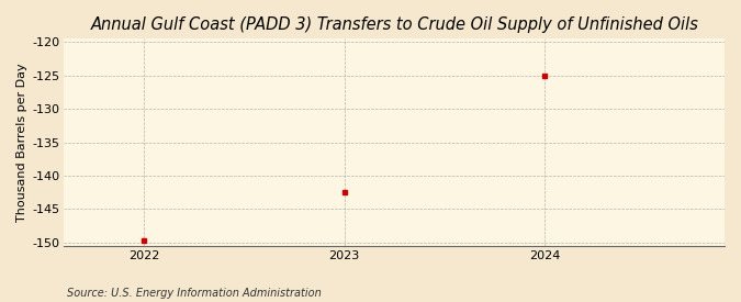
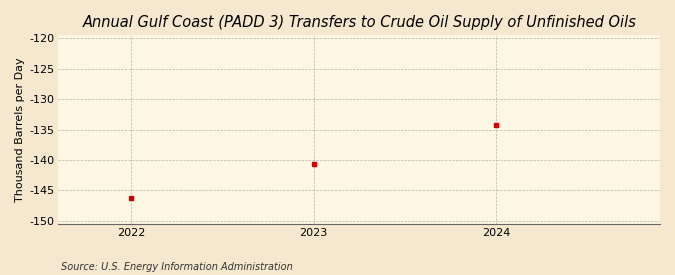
2022: -149.7 -> -146.2
2023: -142.4 -> -140.6
2024: -125.0 -> -134.2
